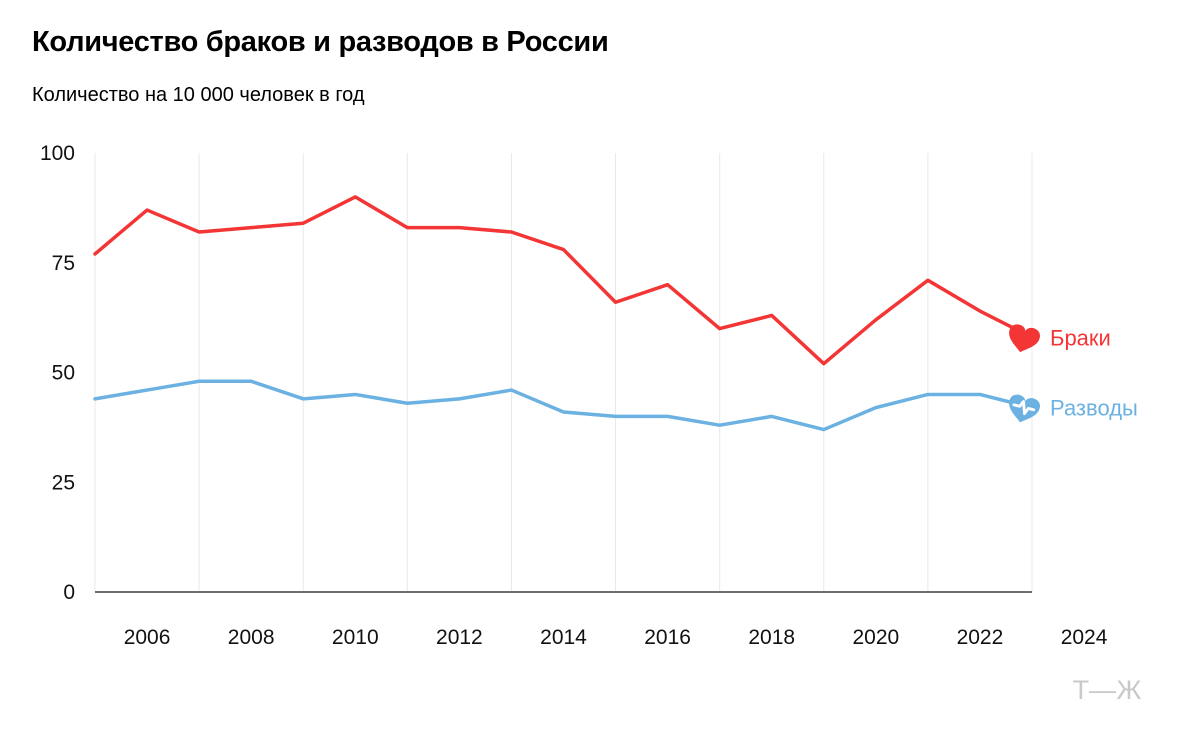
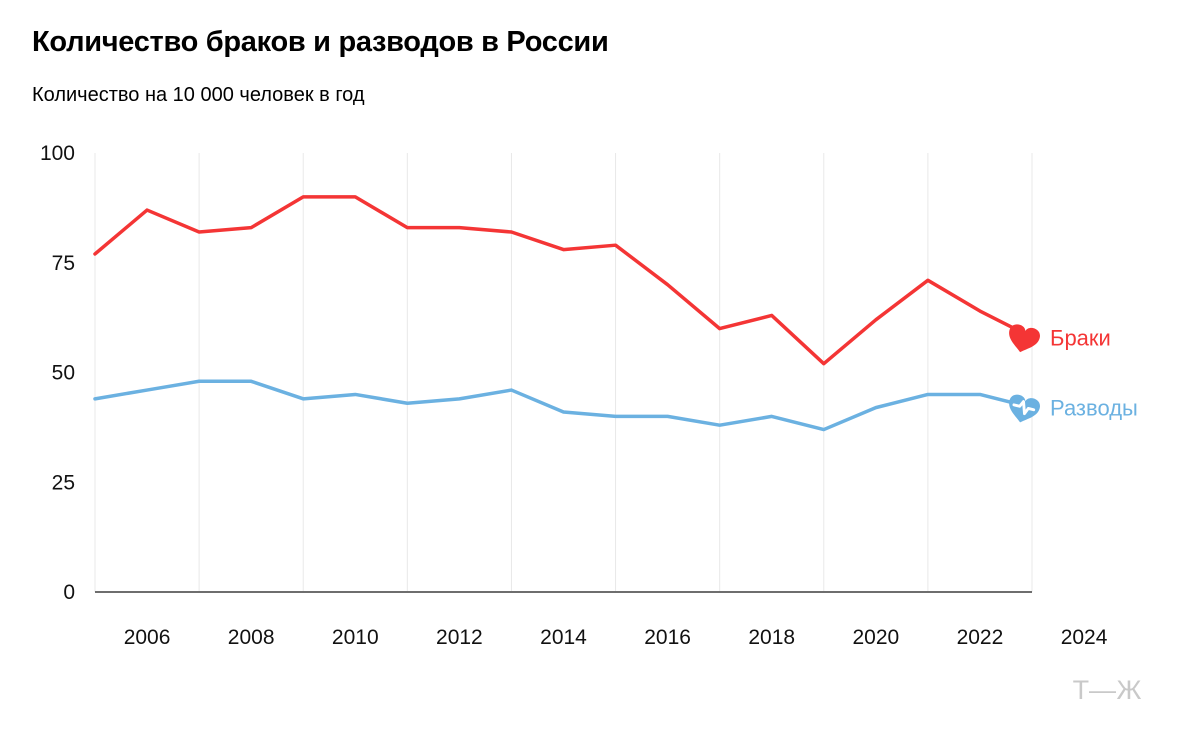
Браки/2010: 84 -> 90
Браки/2016: 66 -> 79
